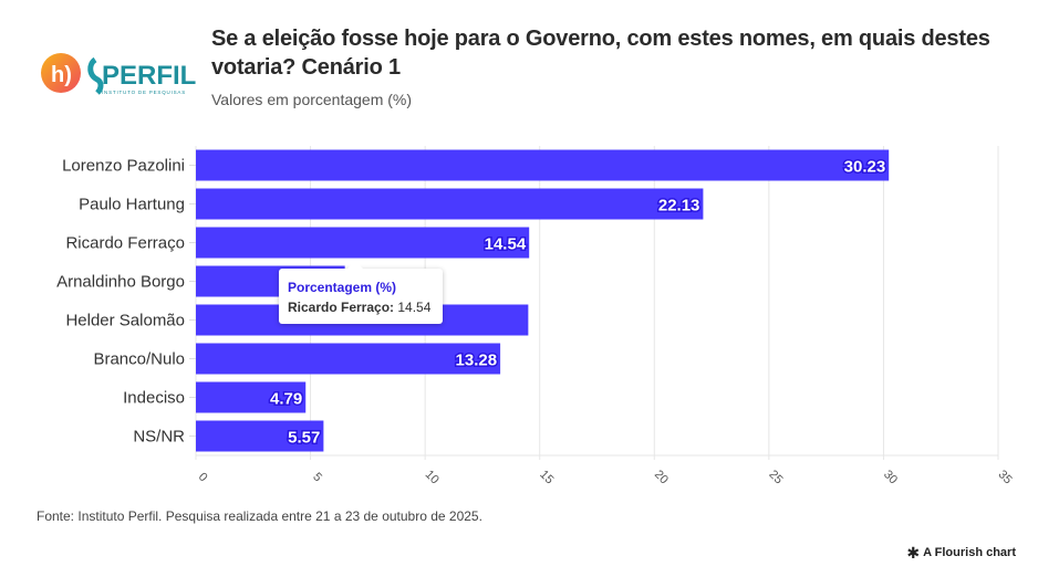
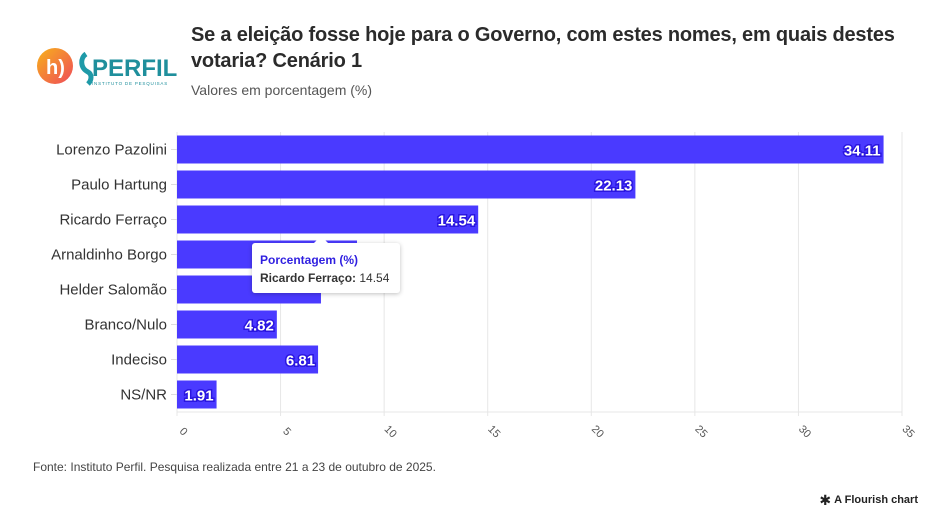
Lorenzo Pazolini: 30.23 -> 34.11
Arnaldinho Borgo: 6.5 -> 8.7
Helder Salomão: 14.5 -> 7.0
Branco/Nulo: 13.28 -> 4.82
Indeciso: 4.79 -> 6.81
NS/NR: 5.57 -> 1.91
